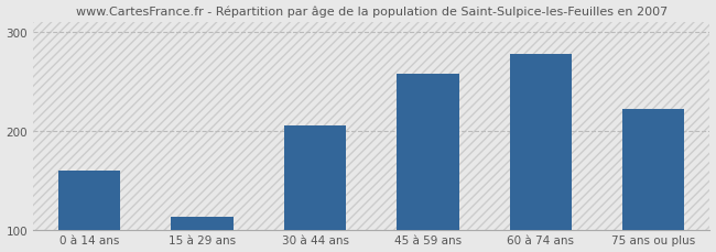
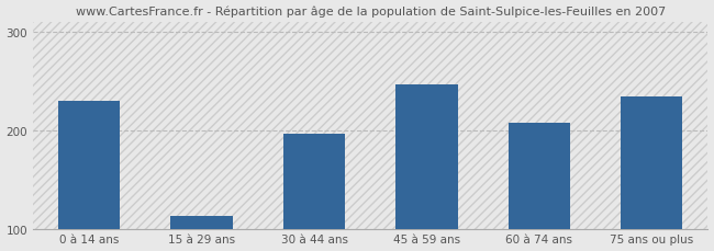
0 à 14 ans: 160 -> 230
30 à 44 ans: 205 -> 196
45 à 59 ans: 258 -> 246
60 à 74 ans: 278 -> 208
75 ans ou plus: 222 -> 234
